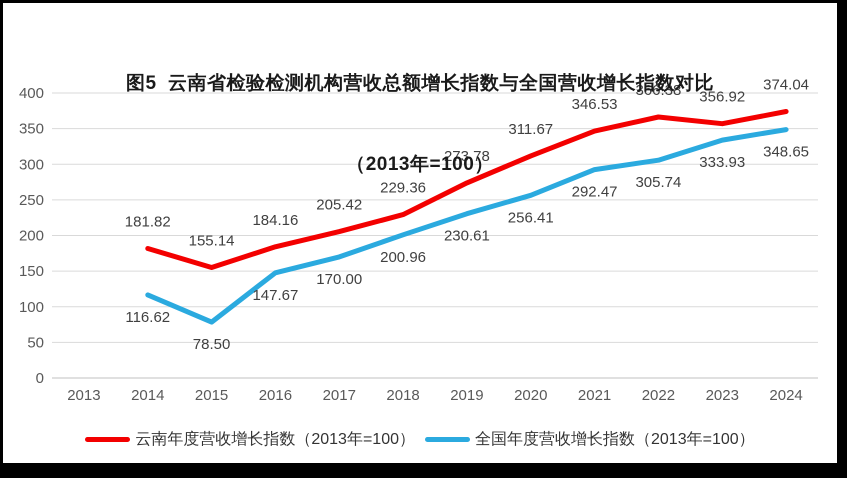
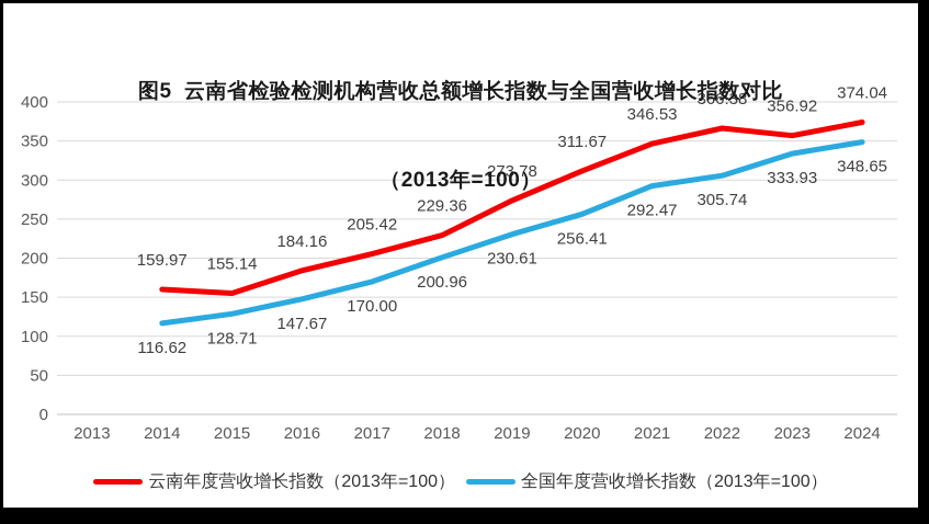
云南年度营收增长指数（2013年=100）/2014: 181.82 -> 159.97
全国年度营收增长指数（2013年=100）/2015: 78.50 -> 128.71
